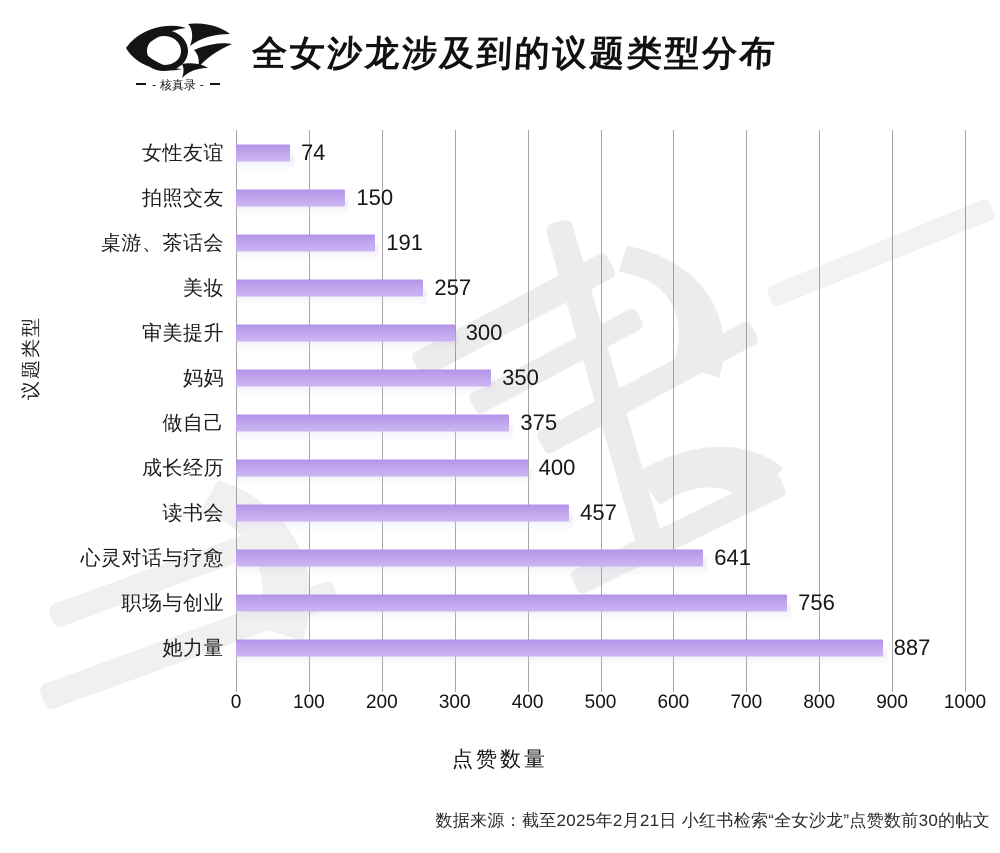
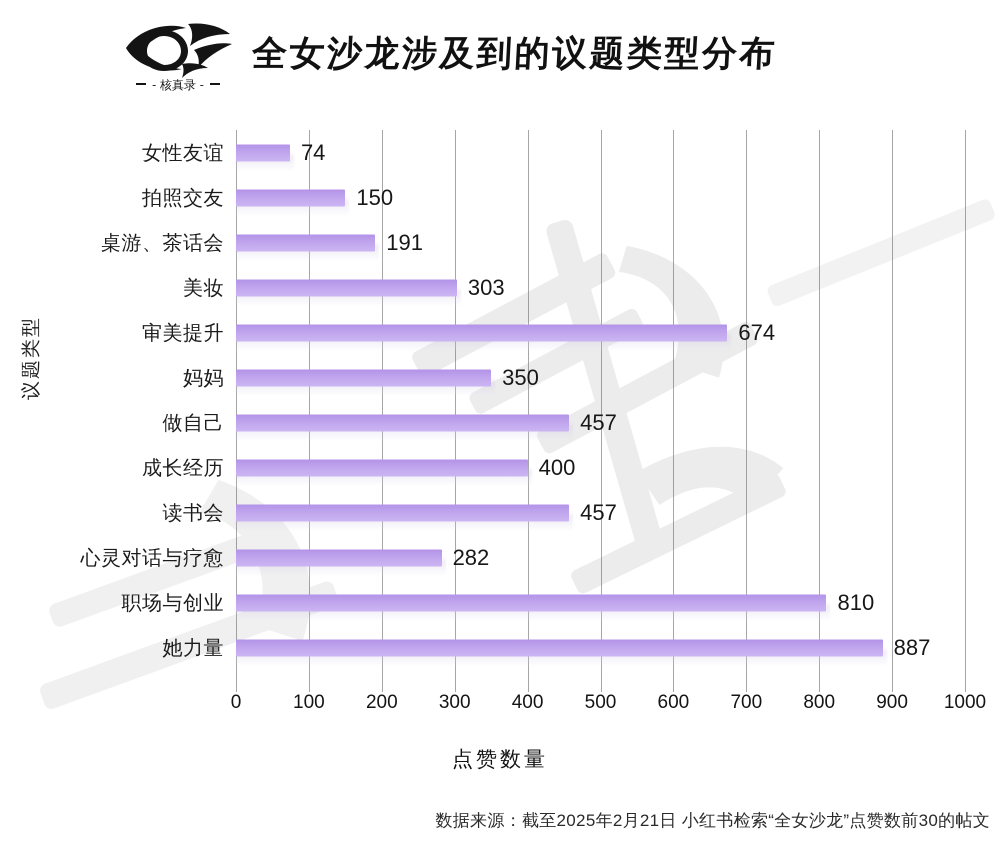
美妆: 257 -> 303
审美提升: 300 -> 674
做自己: 375 -> 457
心灵对话与疗愈: 641 -> 282
职场与创业: 756 -> 810
